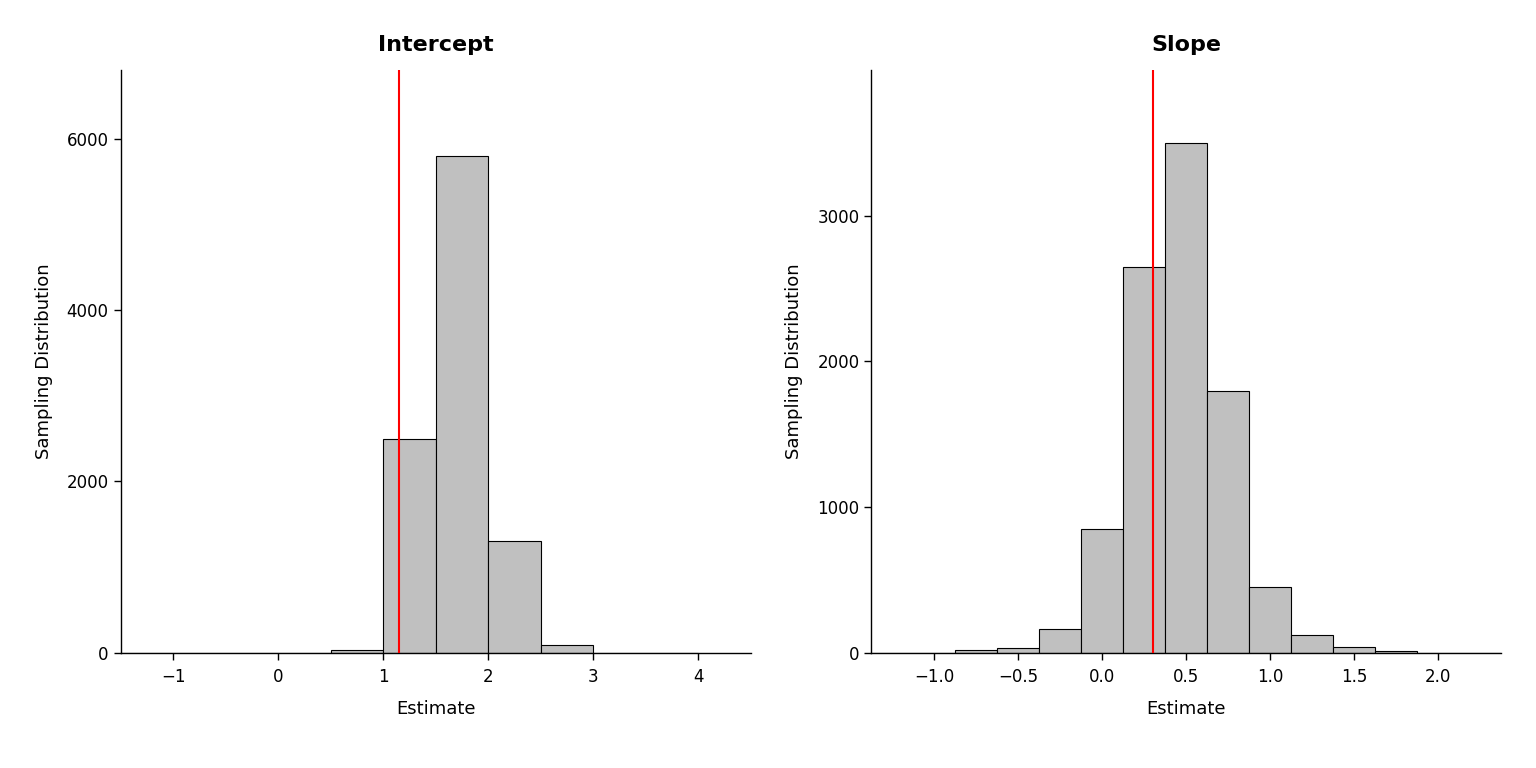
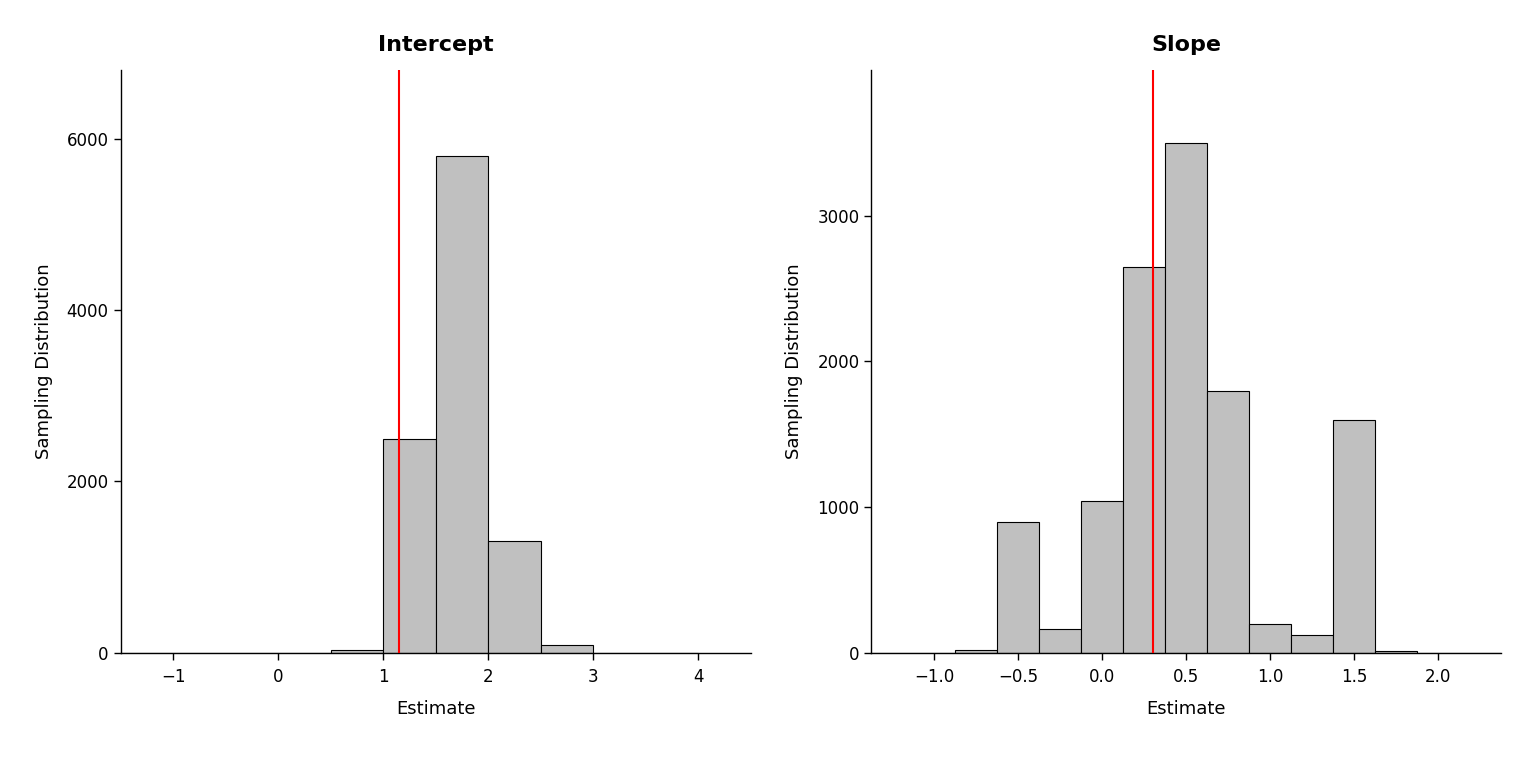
Slope/−0.5: 30 -> 900
Slope/0.0: 850 -> 1040
Slope/1.0: 450 -> 200
Slope/1.5: 40 -> 1600
